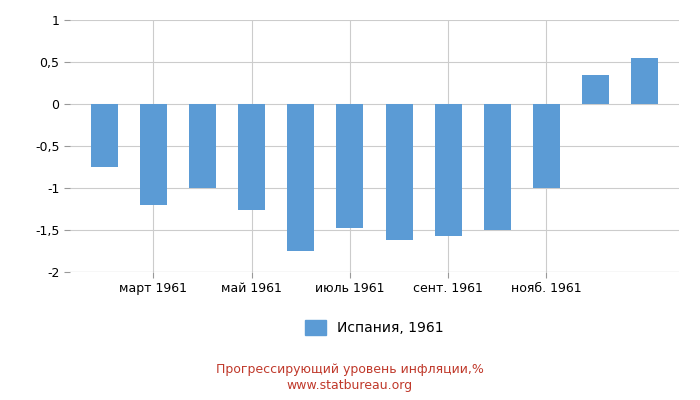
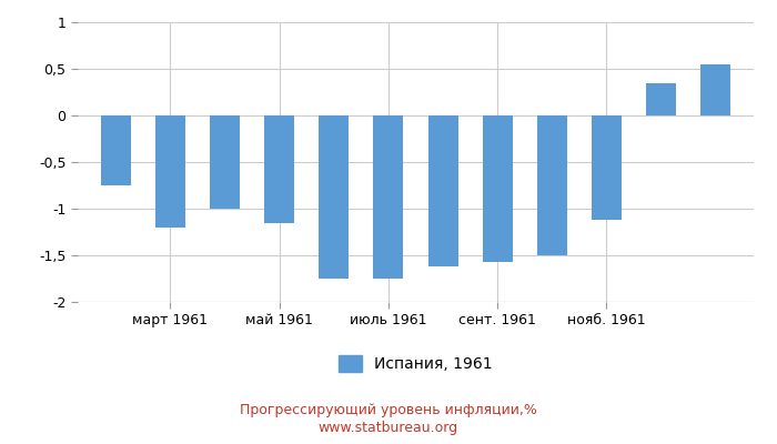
май 1961: -1,26 -> -1,15
июль 1961: -1,48 -> -1,75
нояб. 1961: -1,00 -> -1,12
